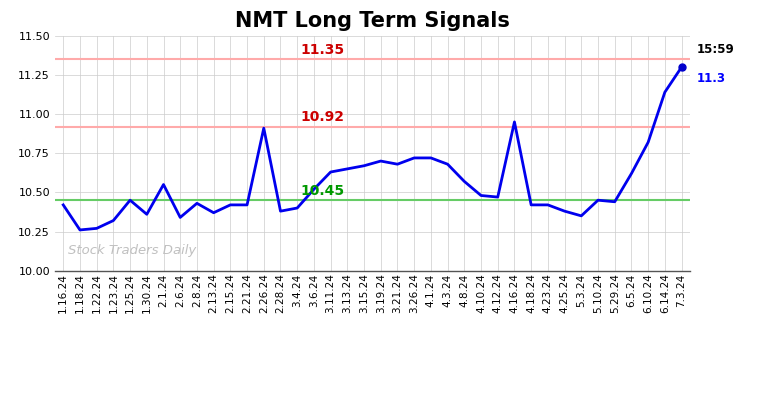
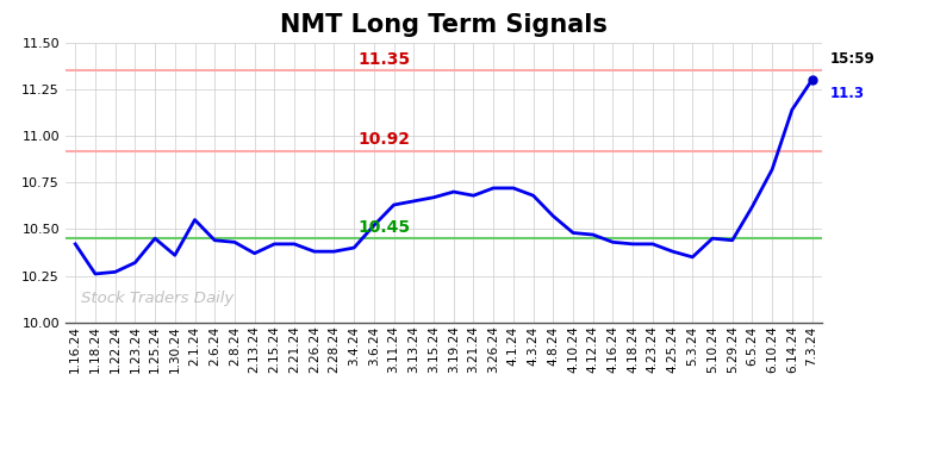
2.6.24: 10.34 -> 10.44
2.26.24: 10.91 -> 10.38
4.16.24: 10.95 -> 10.43
